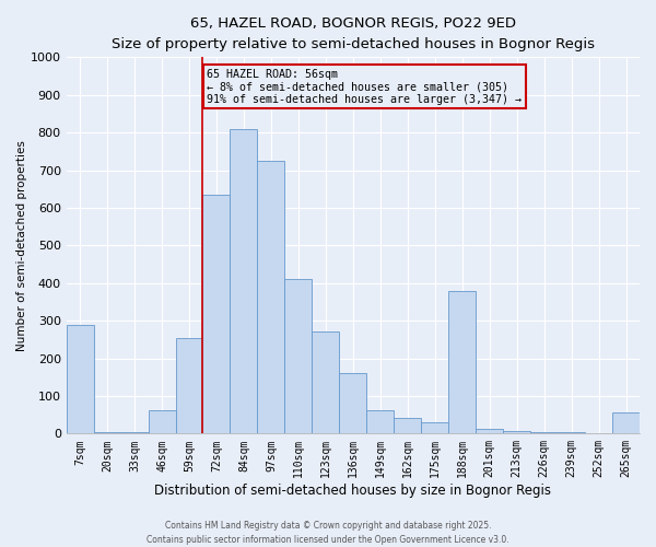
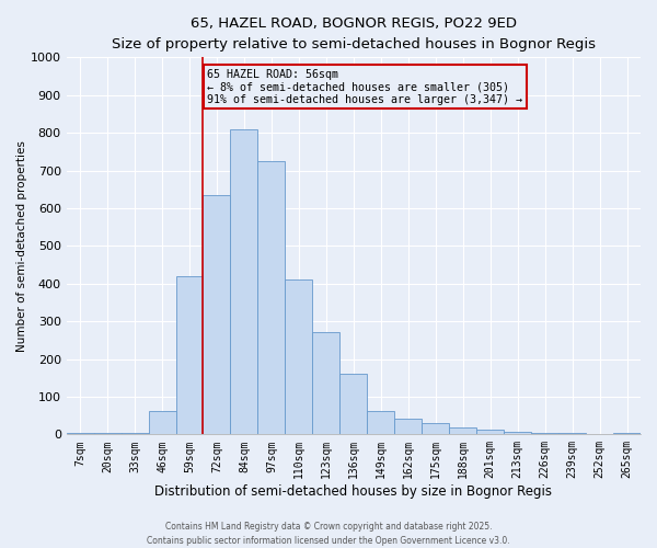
7sqm: 290 -> 3
59sqm: 255 -> 420
188sqm: 380 -> 17
265sqm: 55 -> 4
